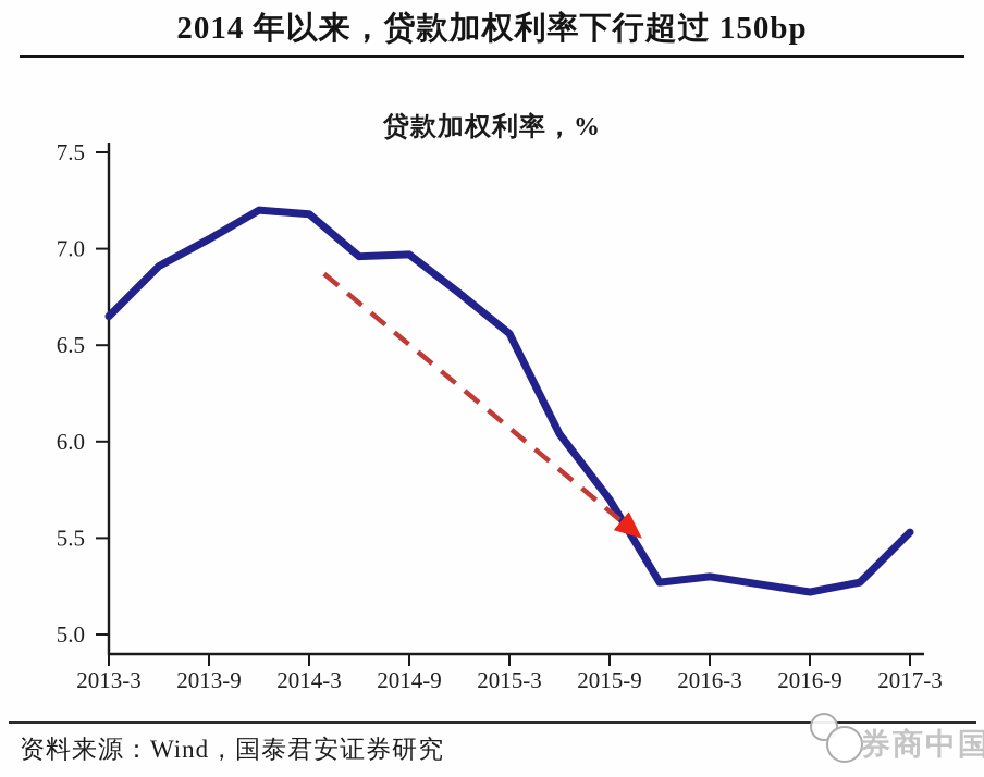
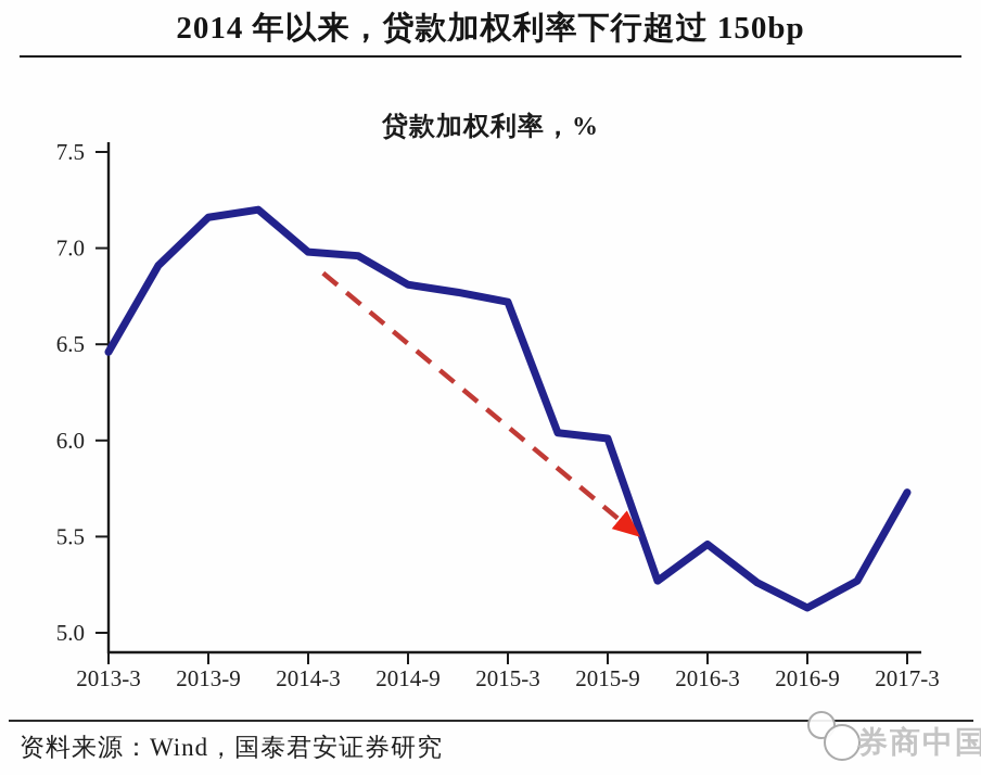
2013-3: 6.65 -> 6.46
2013-9: 7.05 -> 7.16
2014-3: 7.18 -> 6.98
2014-9: 6.97 -> 6.81
2015-3: 6.56 -> 6.72
2015-9: 5.70 -> 6.01
2016-3: 5.30 -> 5.46
2016-9: 5.22 -> 5.13
2017-3: 5.53 -> 5.73
